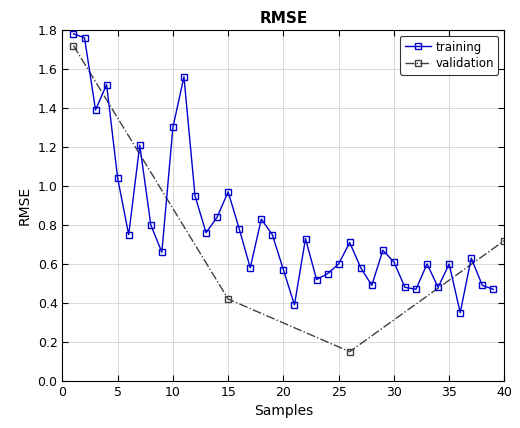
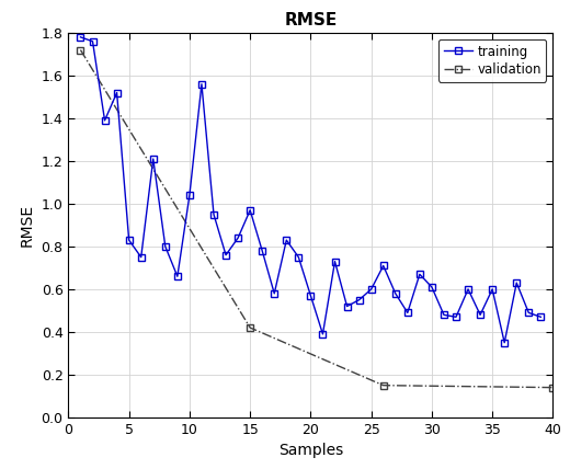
training/5: 1.04 -> 0.83
training/10: 1.30 -> 1.04
validation/40: 0.72 -> 0.14
